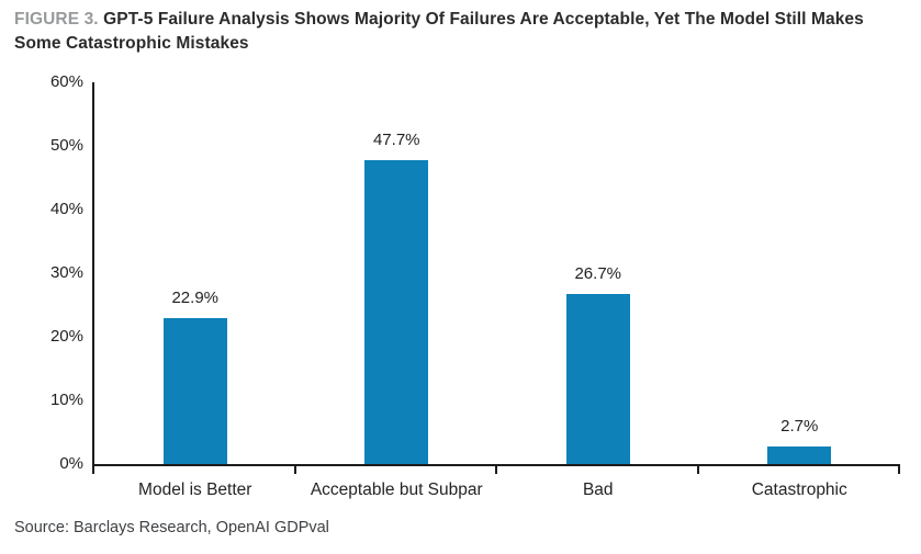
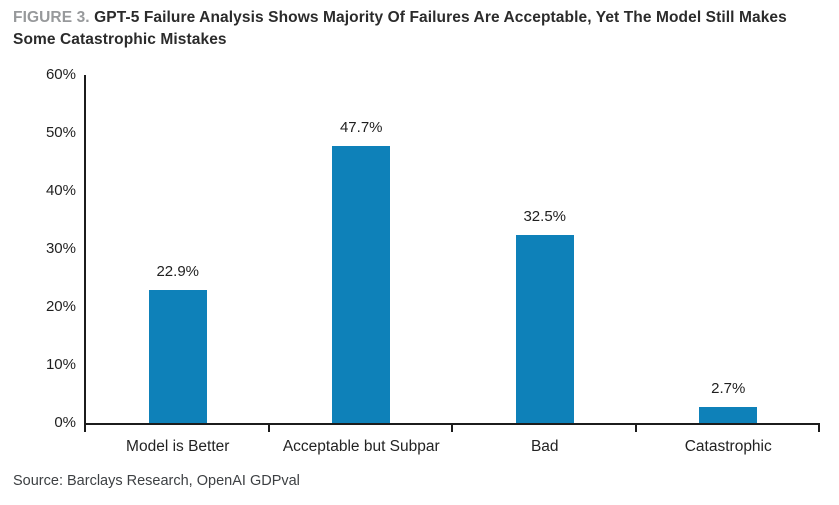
Bad: 26.7% -> 32.5%
